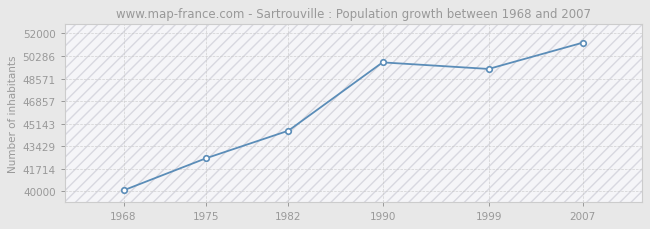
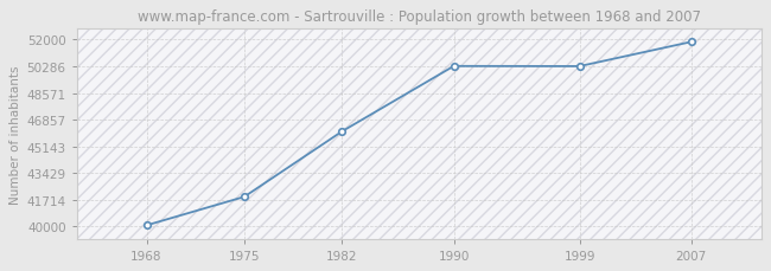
1975: 42500 -> 41900
1982: 44600 -> 46100
1990: 49800 -> 50300
1999: 49300 -> 50300
2007: 51300 -> 51900
